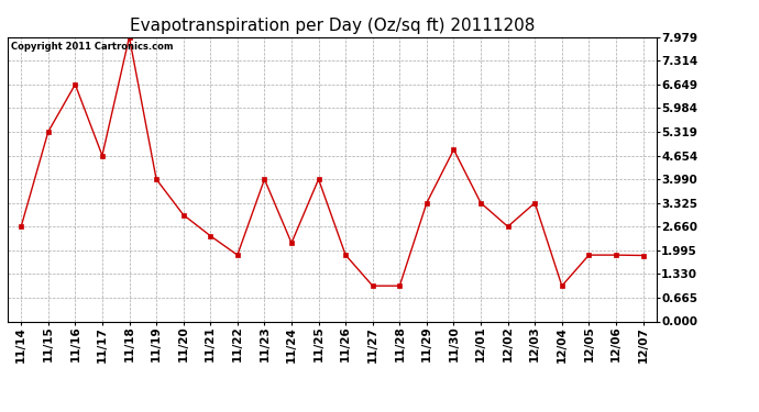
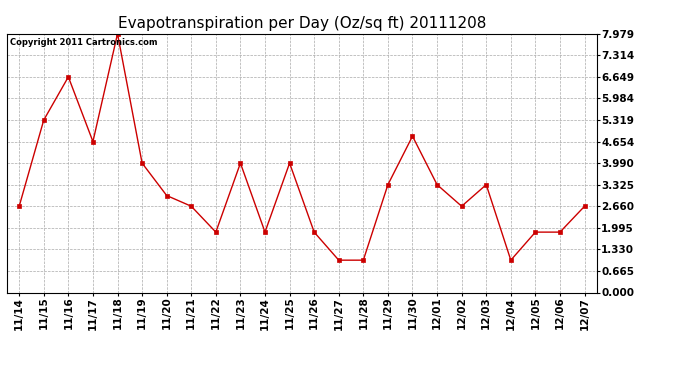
11/21: 2.40 -> 2.66
11/24: 2.20 -> 1.86
12/07: 1.85 -> 2.66
